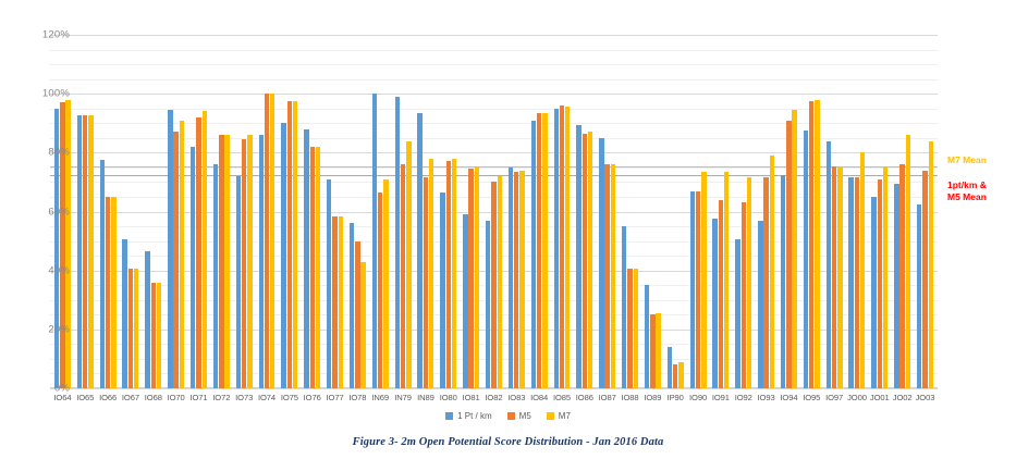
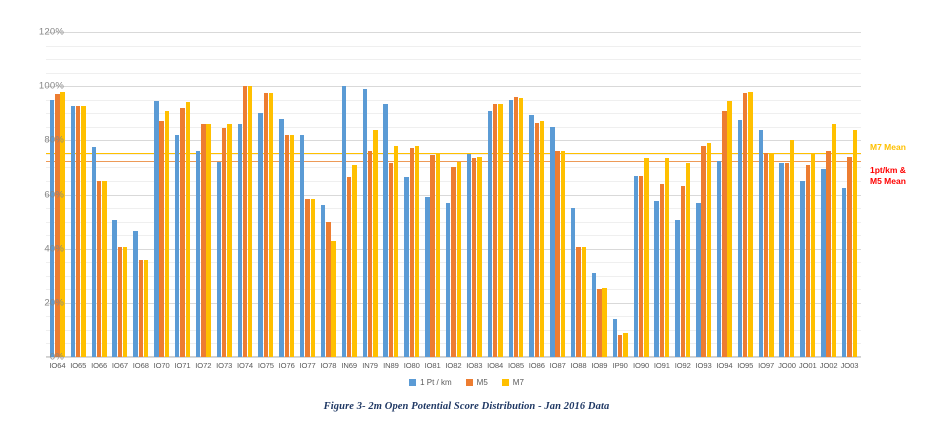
1 Pt / km/IO77: 71% -> 82%
1 Pt / km/IO89: 35% -> 31%
M5/IO93: 72% -> 78%
